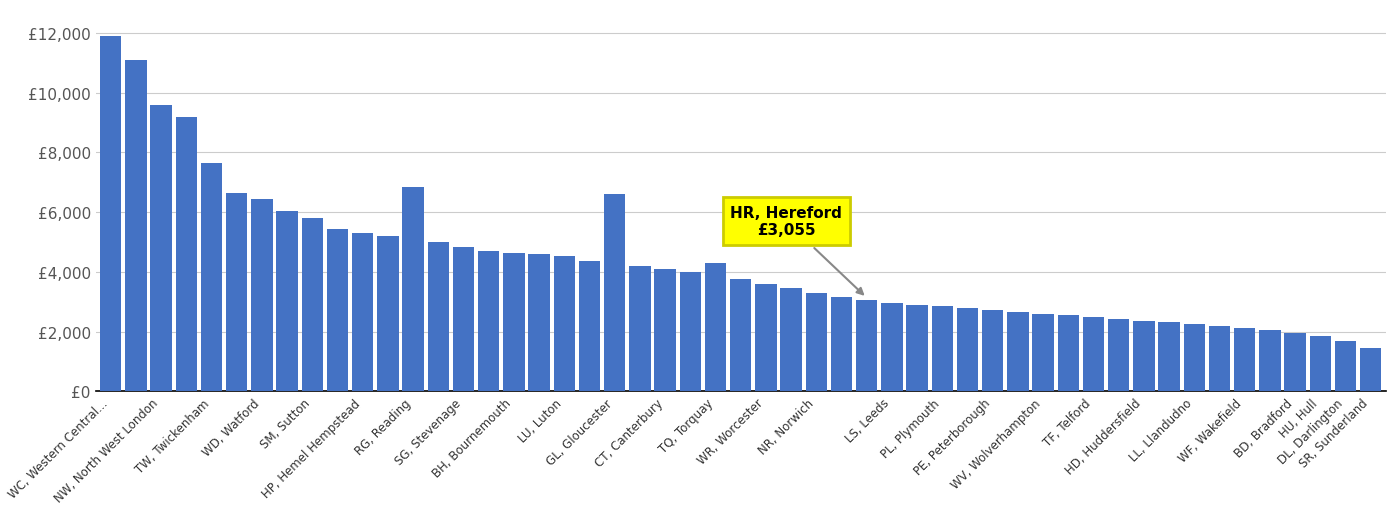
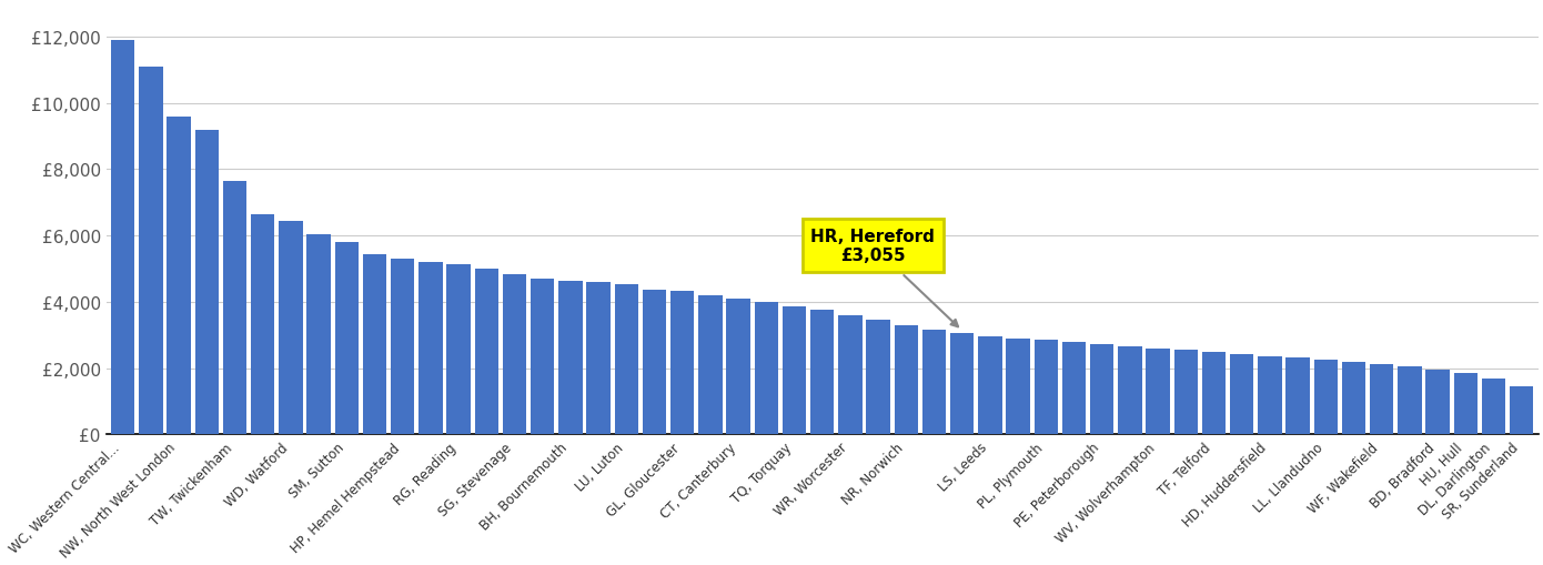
RG, Reading: £6,850 -> £5,150
GL, Gloucester: £6,600 -> £4,320
TQ, Torquay: £4,300 -> £3,870
